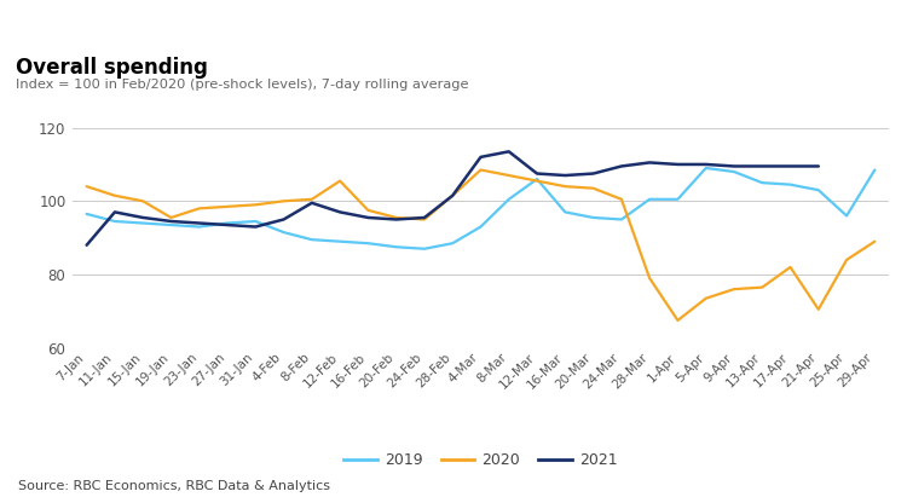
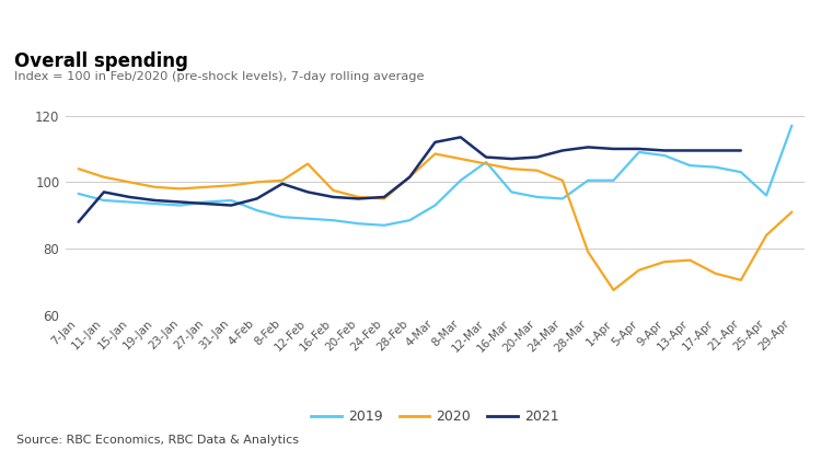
2020/19-Jan: 95.5 -> 98.5
2020/17-Apr: 82.0 -> 72.5
2019/29-Apr: 108.5 -> 117.0
2020/29-Apr: 89.0 -> 91.0
